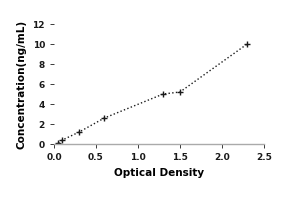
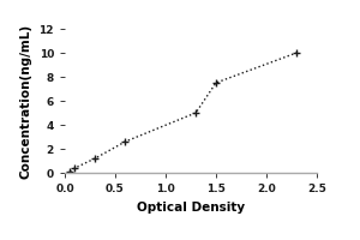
1.5: 5.2 -> 7.5
